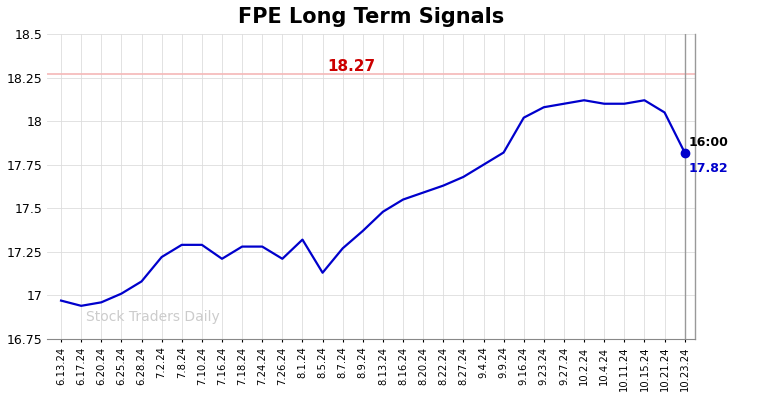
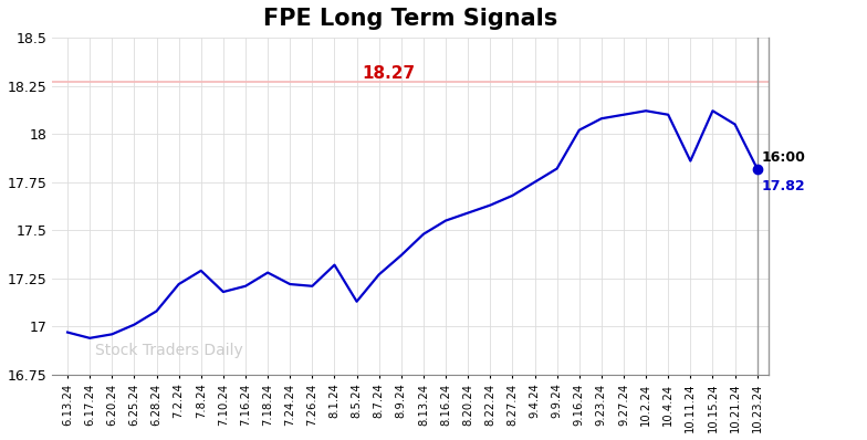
7.10.24: 17.29 -> 17.18
7.24.24: 17.28 -> 17.22
10.11.24: 18.10 -> 17.86
